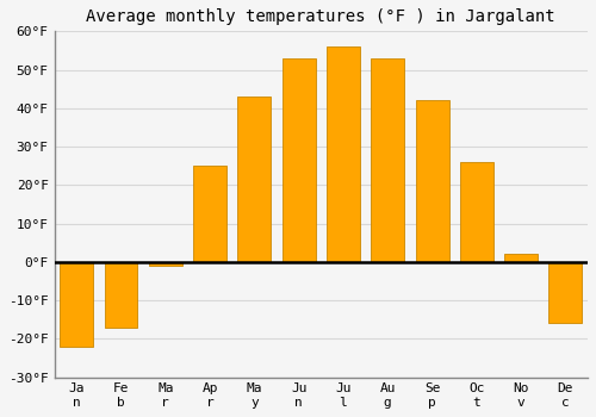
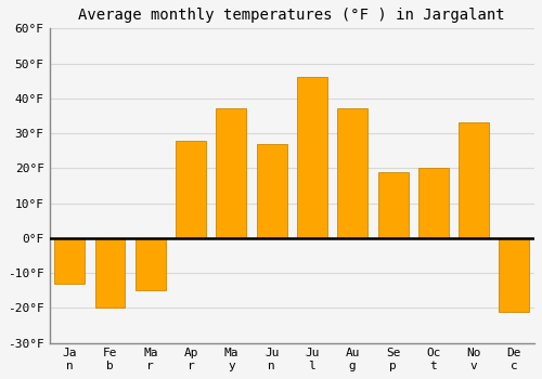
Ja n: -22°F -> -13°F
Fe b: -17°F -> -20°F
Ma r: -1°F -> -15°F
Ap r: 25°F -> 28°F
Ma y: 43°F -> 37°F
Ju n: 53°F -> 27°F
Ju l: 56°F -> 46°F
Au g: 53°F -> 37°F
Se p: 42°F -> 19°F
Oc t: 26°F -> 20°F
No v: 2°F -> 33°F
De c: -16°F -> -21°F
